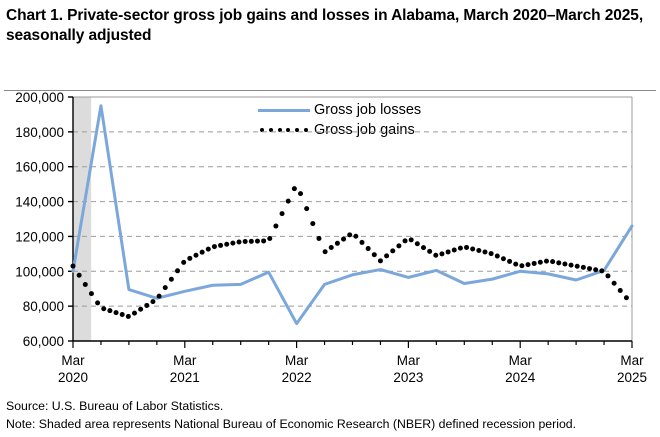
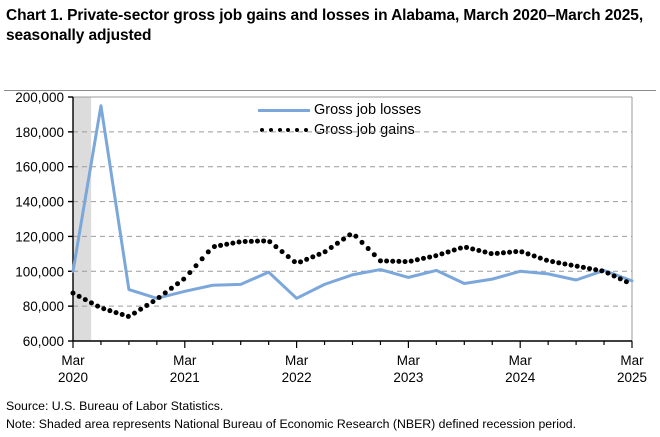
Gross job gains/Mar 2020: 103000 -> 88000
Gross job gains/Mar 2021: 106000 -> 96000
Gross job losses/Mar 2022: 70000 -> 84000
Gross job gains/Mar 2022: 150000 -> 104000
Gross job gains/Mar 2023: 119000 -> 106000
Gross job gains/Mar 2024: 103000 -> 112000
Gross job losses/Mar 2025: 126000 -> 94000
Gross job gains/Mar 2025: 81000 -> 92000
